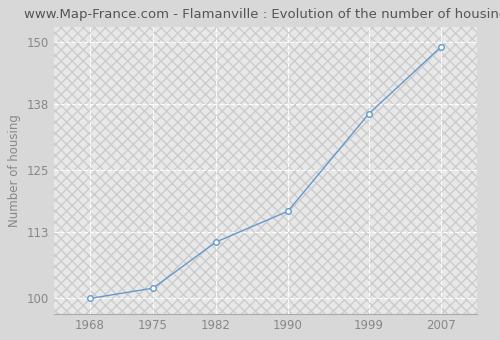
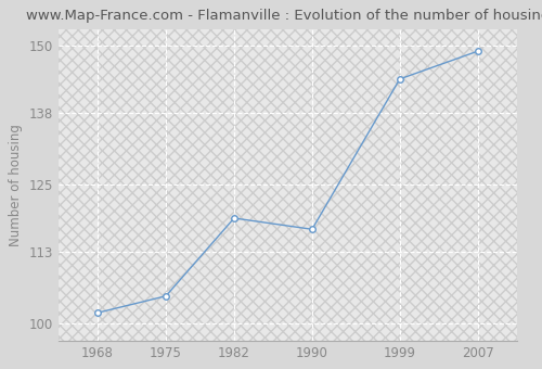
1968: 100 -> 102
1975: 102 -> 105
1982: 111 -> 119
1999: 136 -> 144
